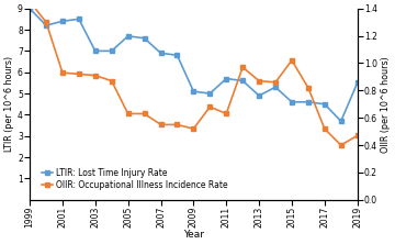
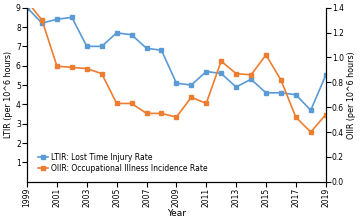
OIIR: Occupational Illness Incidence Rate/2019: 0.47 -> 0.54
